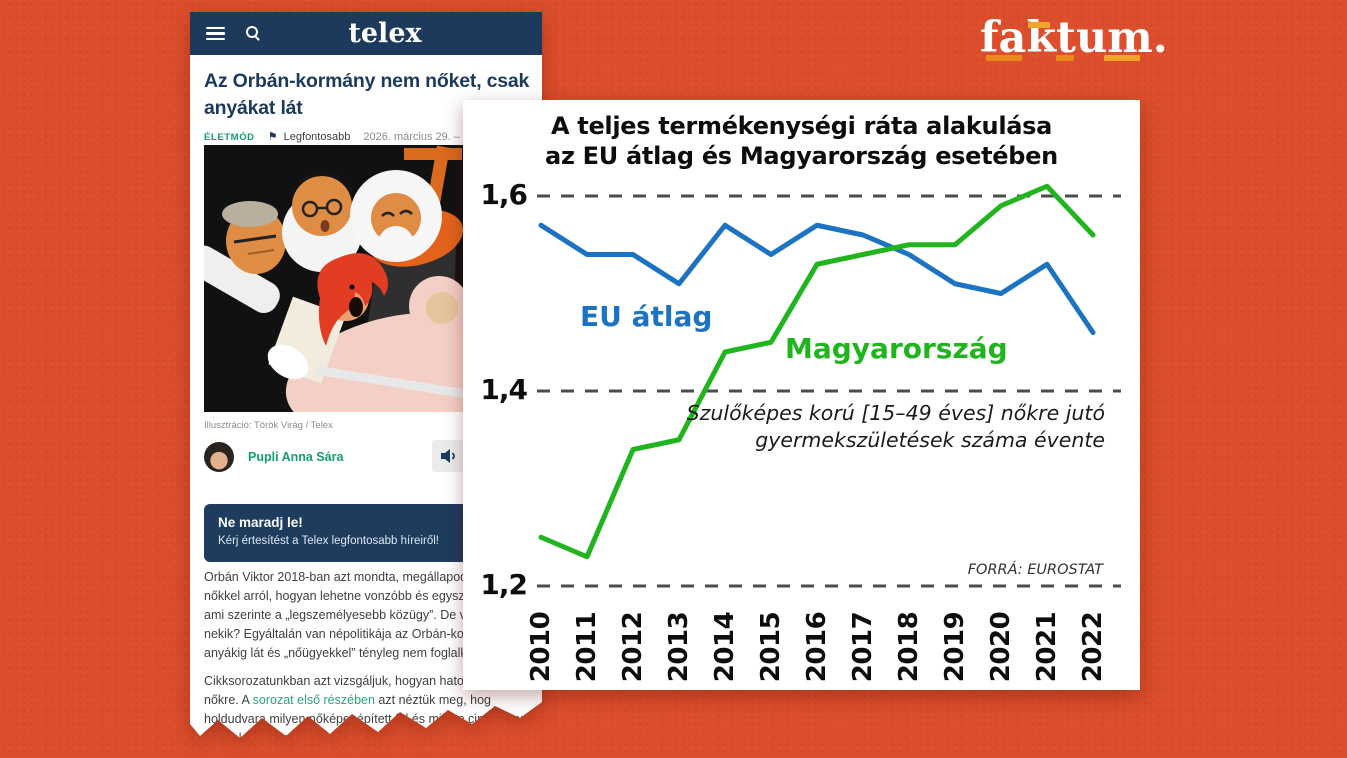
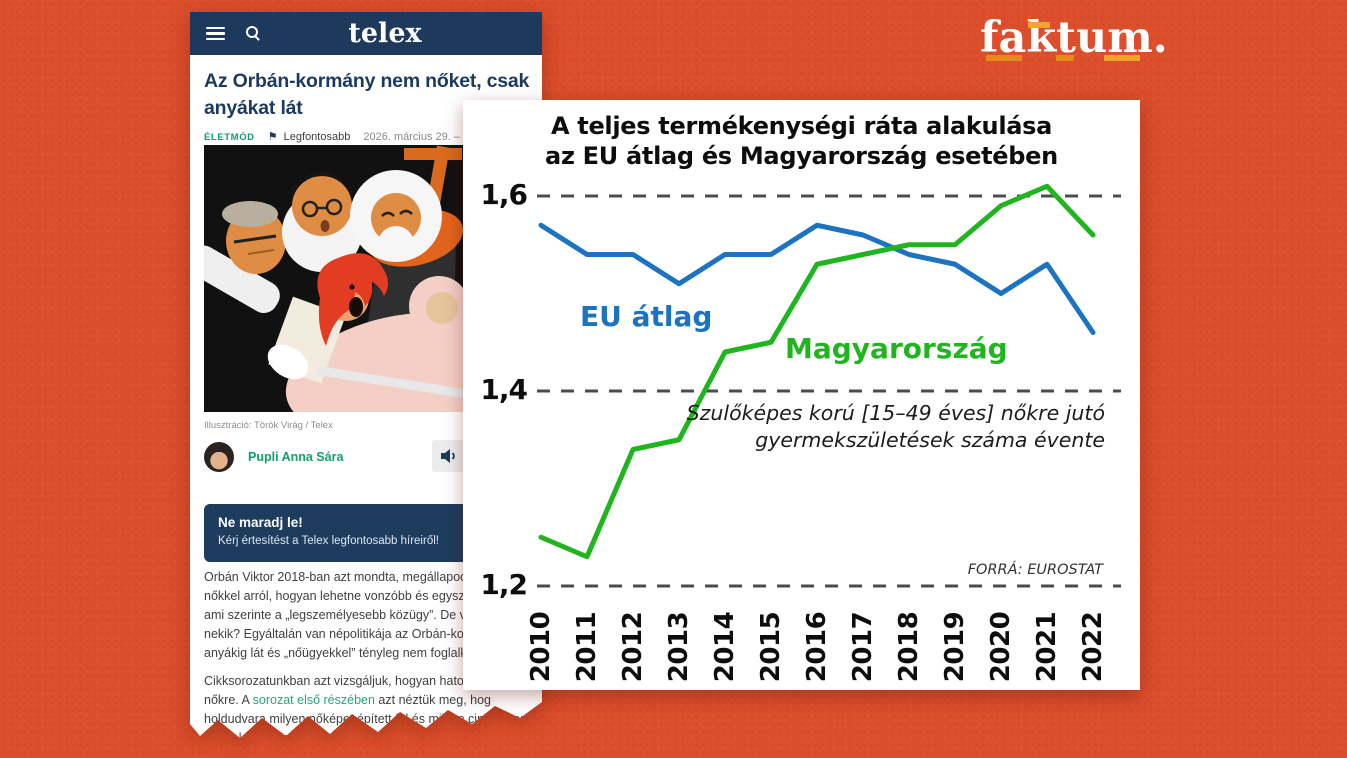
EU átlag/2014: 1,57 -> 1,54
EU átlag/2019: 1,51 -> 1,53
